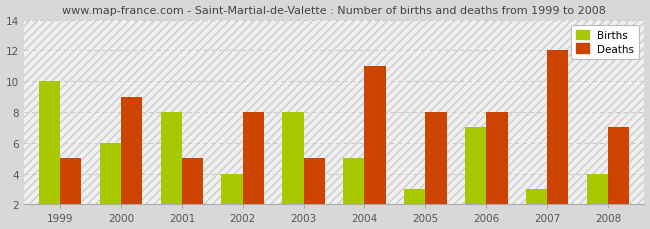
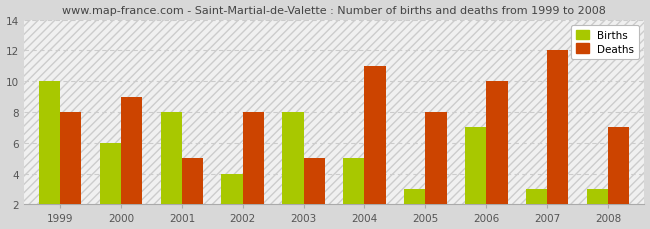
Deaths/1999: 5 -> 8
Deaths/2006: 8 -> 10
Births/2008: 4 -> 3
